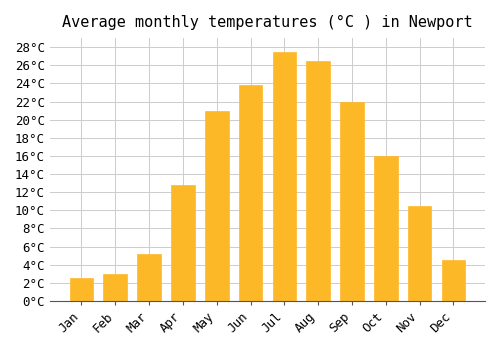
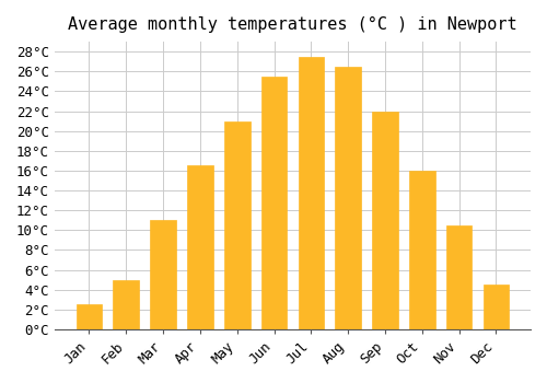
Feb: 3.0°C -> 5.0°C
Mar: 5.2°C -> 11.0°C
Apr: 12.8°C -> 16.5°C
Jun: 23.8°C -> 25.5°C
